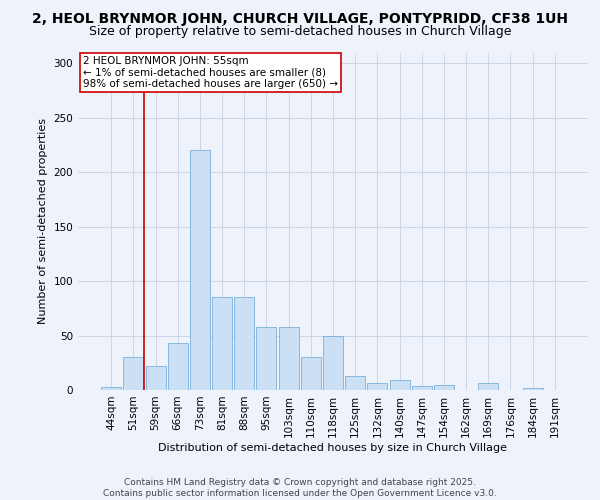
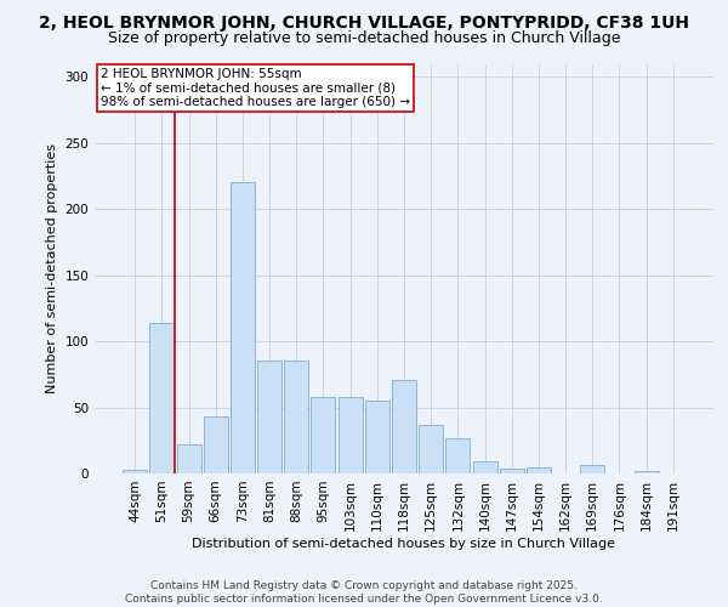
51sqm: 30 -> 114
110sqm: 30 -> 55
118sqm: 50 -> 71
125sqm: 13 -> 37
132sqm: 6 -> 27
